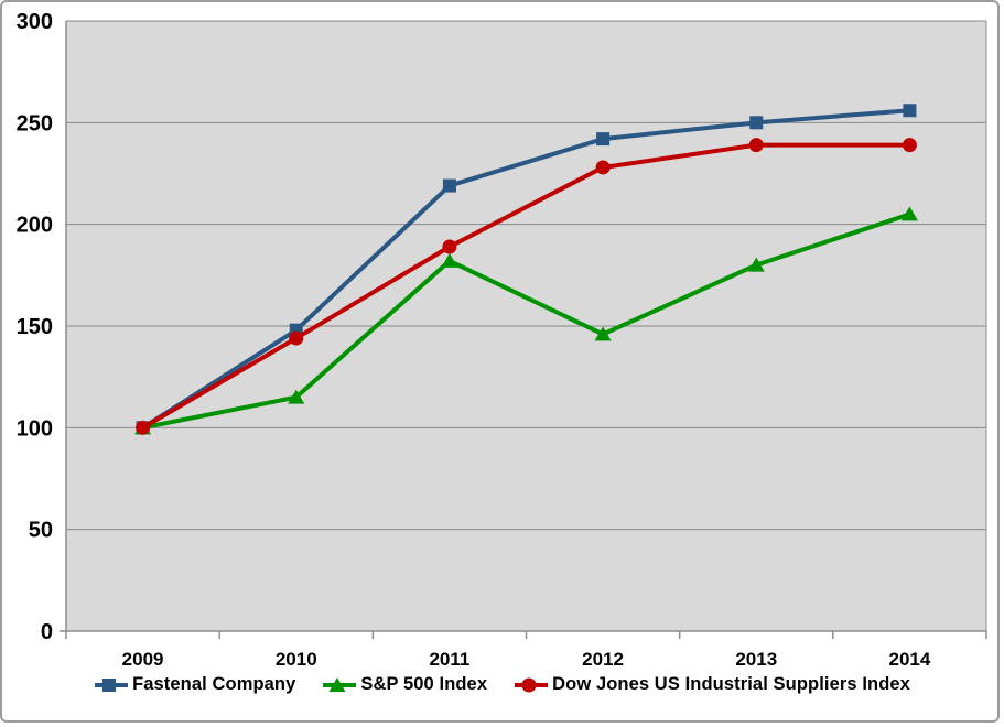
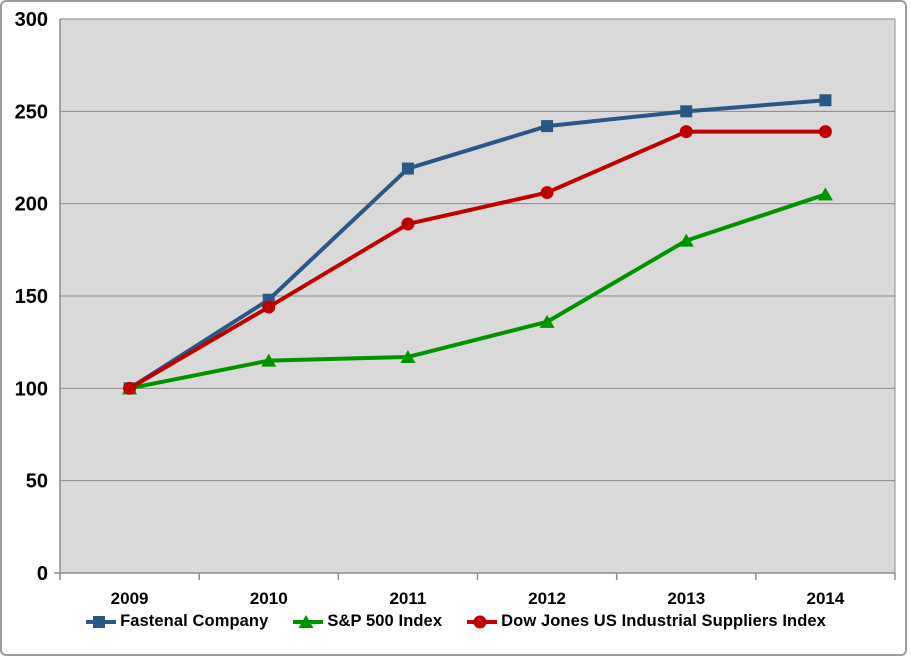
S&P 500 Index/2011: 182 -> 117
S&P 500 Index/2012: 146 -> 136
Dow Jones US Industrial Suppliers Index/2012: 228 -> 206
